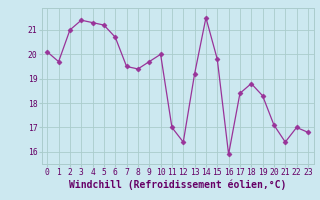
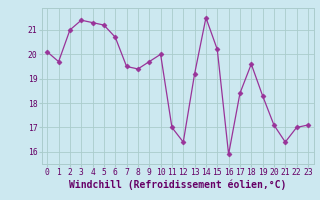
15: 19.8 -> 20.2
18: 18.8 -> 19.6
23: 16.8 -> 17.1
